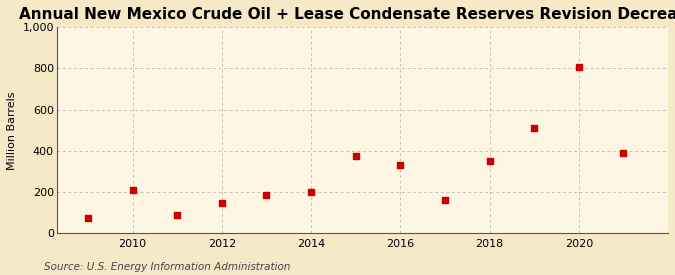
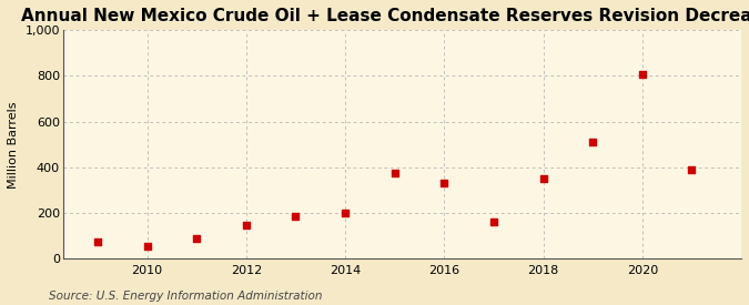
2010: 210 -> 55
